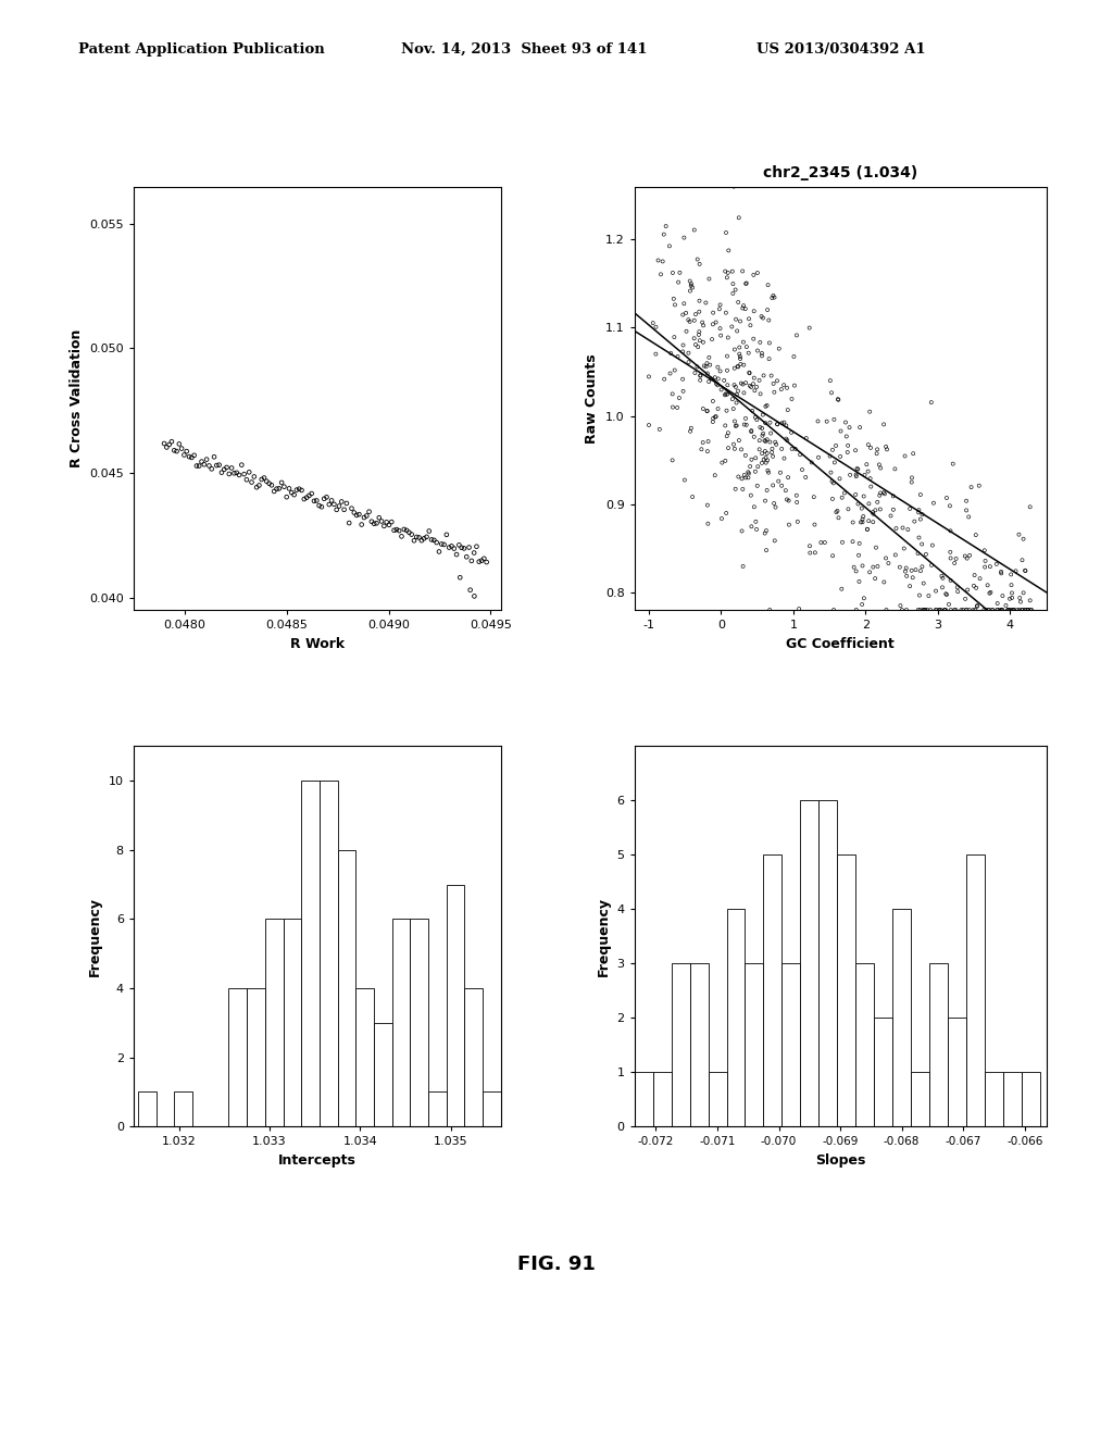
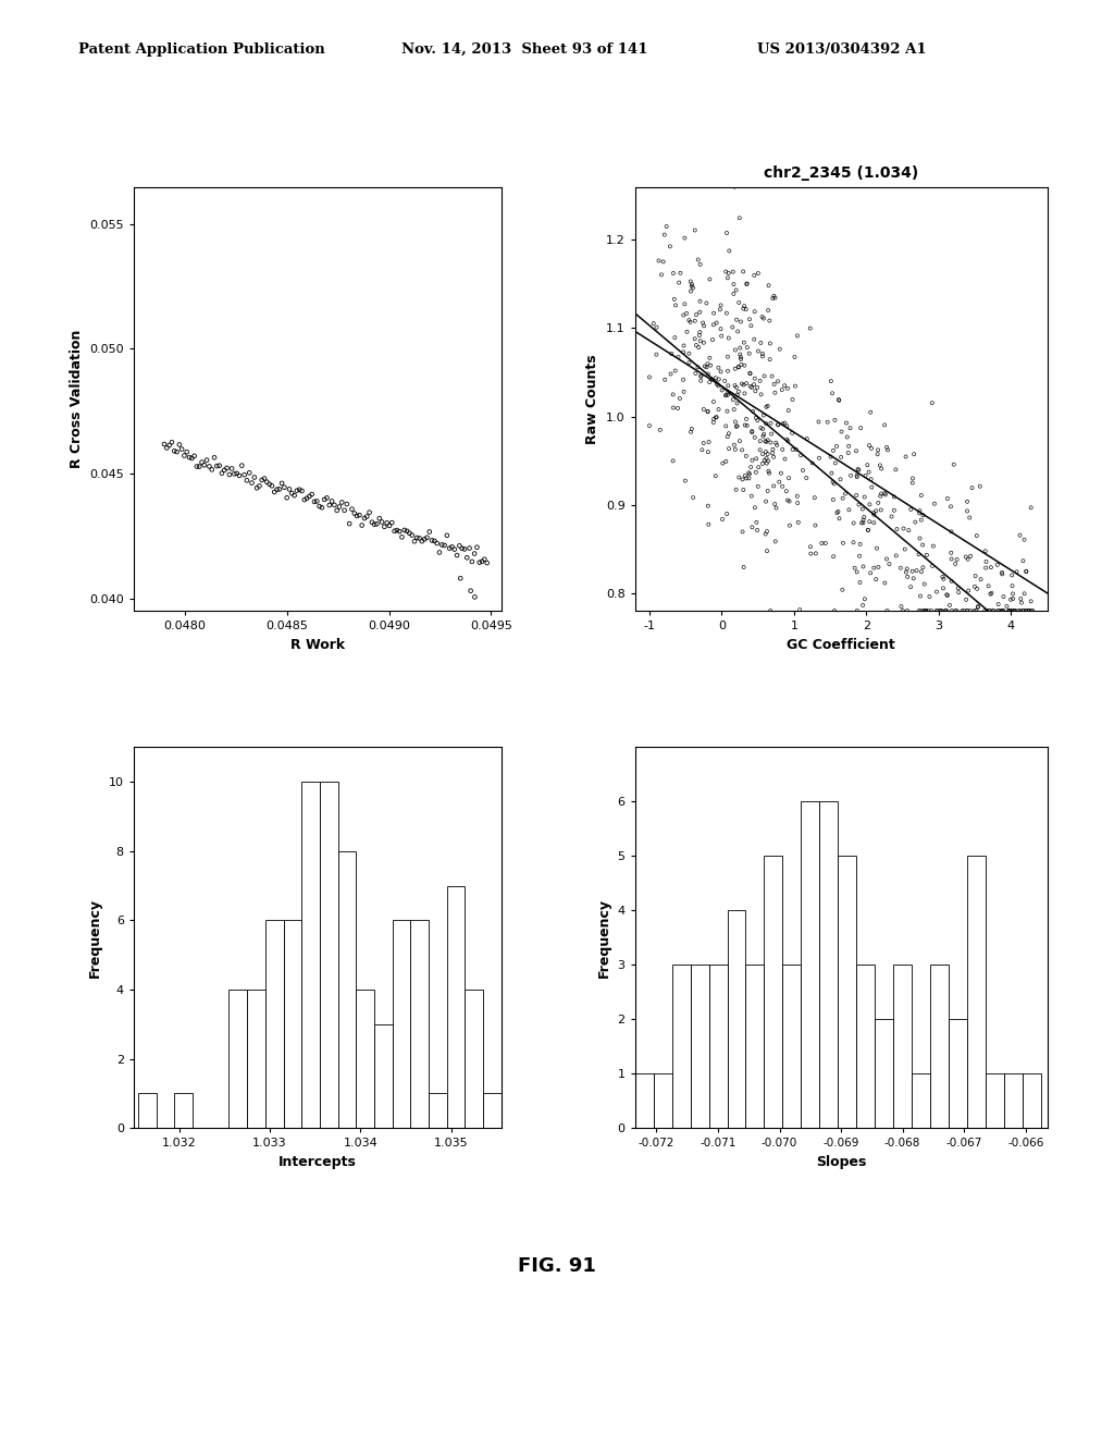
-0.071: 1 -> 3
-0.068: 4 -> 3
